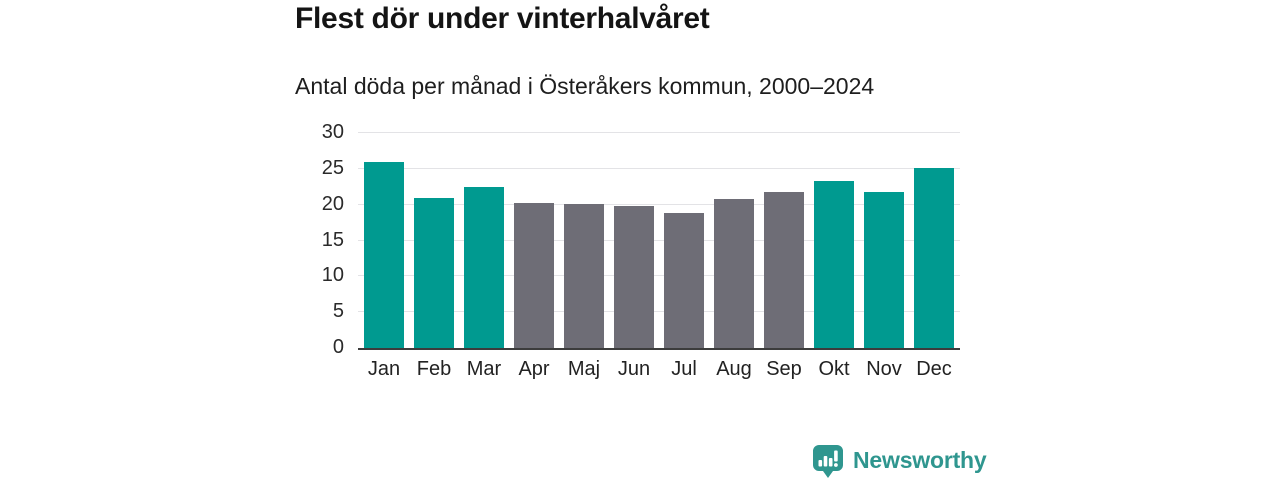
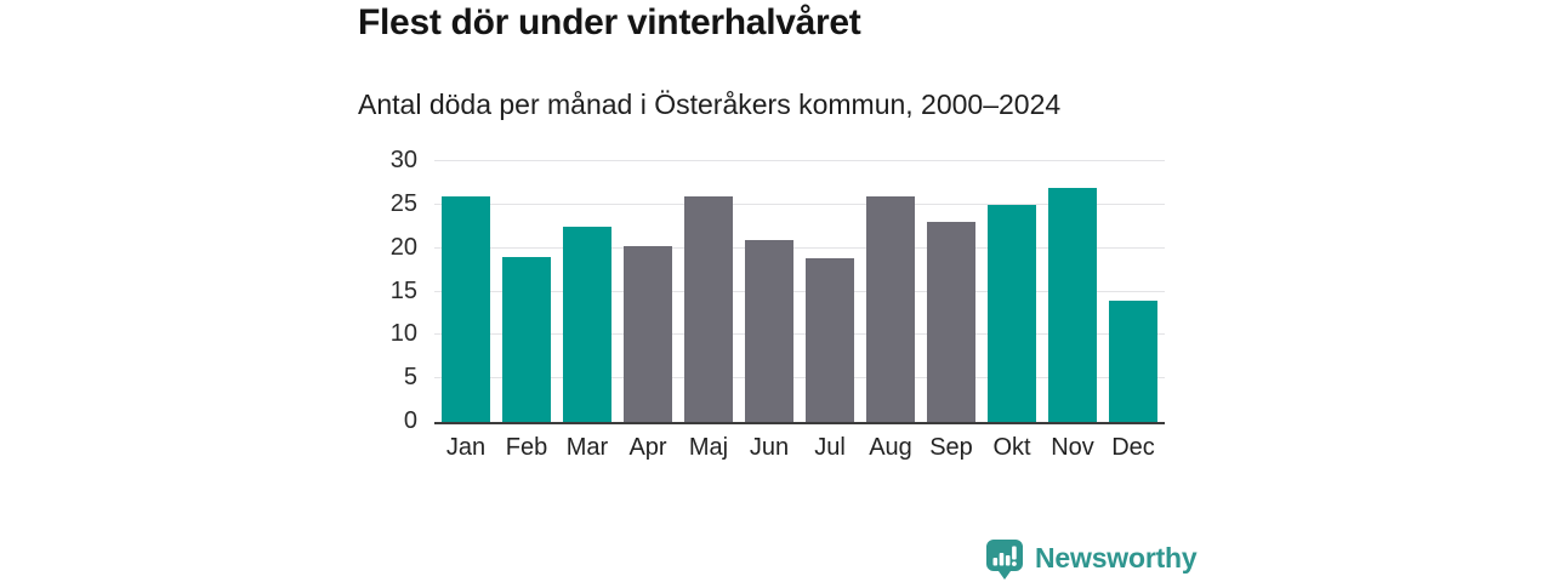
Feb: 21 -> 19
Maj: 20 -> 26
Jun: 20 -> 21
Aug: 21 -> 26
Sep: 22 -> 23
Okt: 23 -> 25
Nov: 22 -> 27
Dec: 25 -> 14
